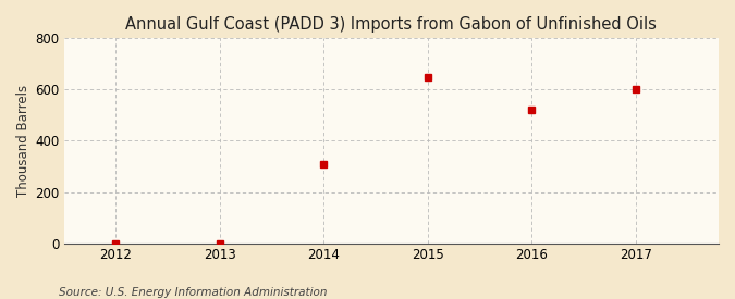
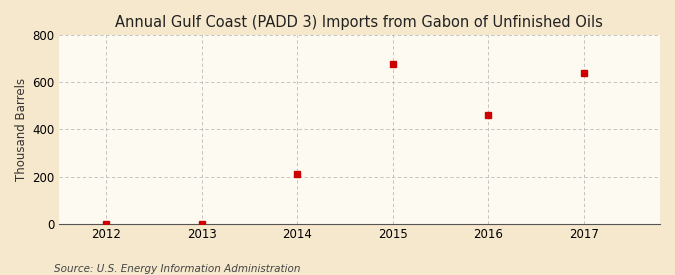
2014: 310 -> 210
2015: 650 -> 680
2016: 520 -> 460
2017: 600 -> 640
